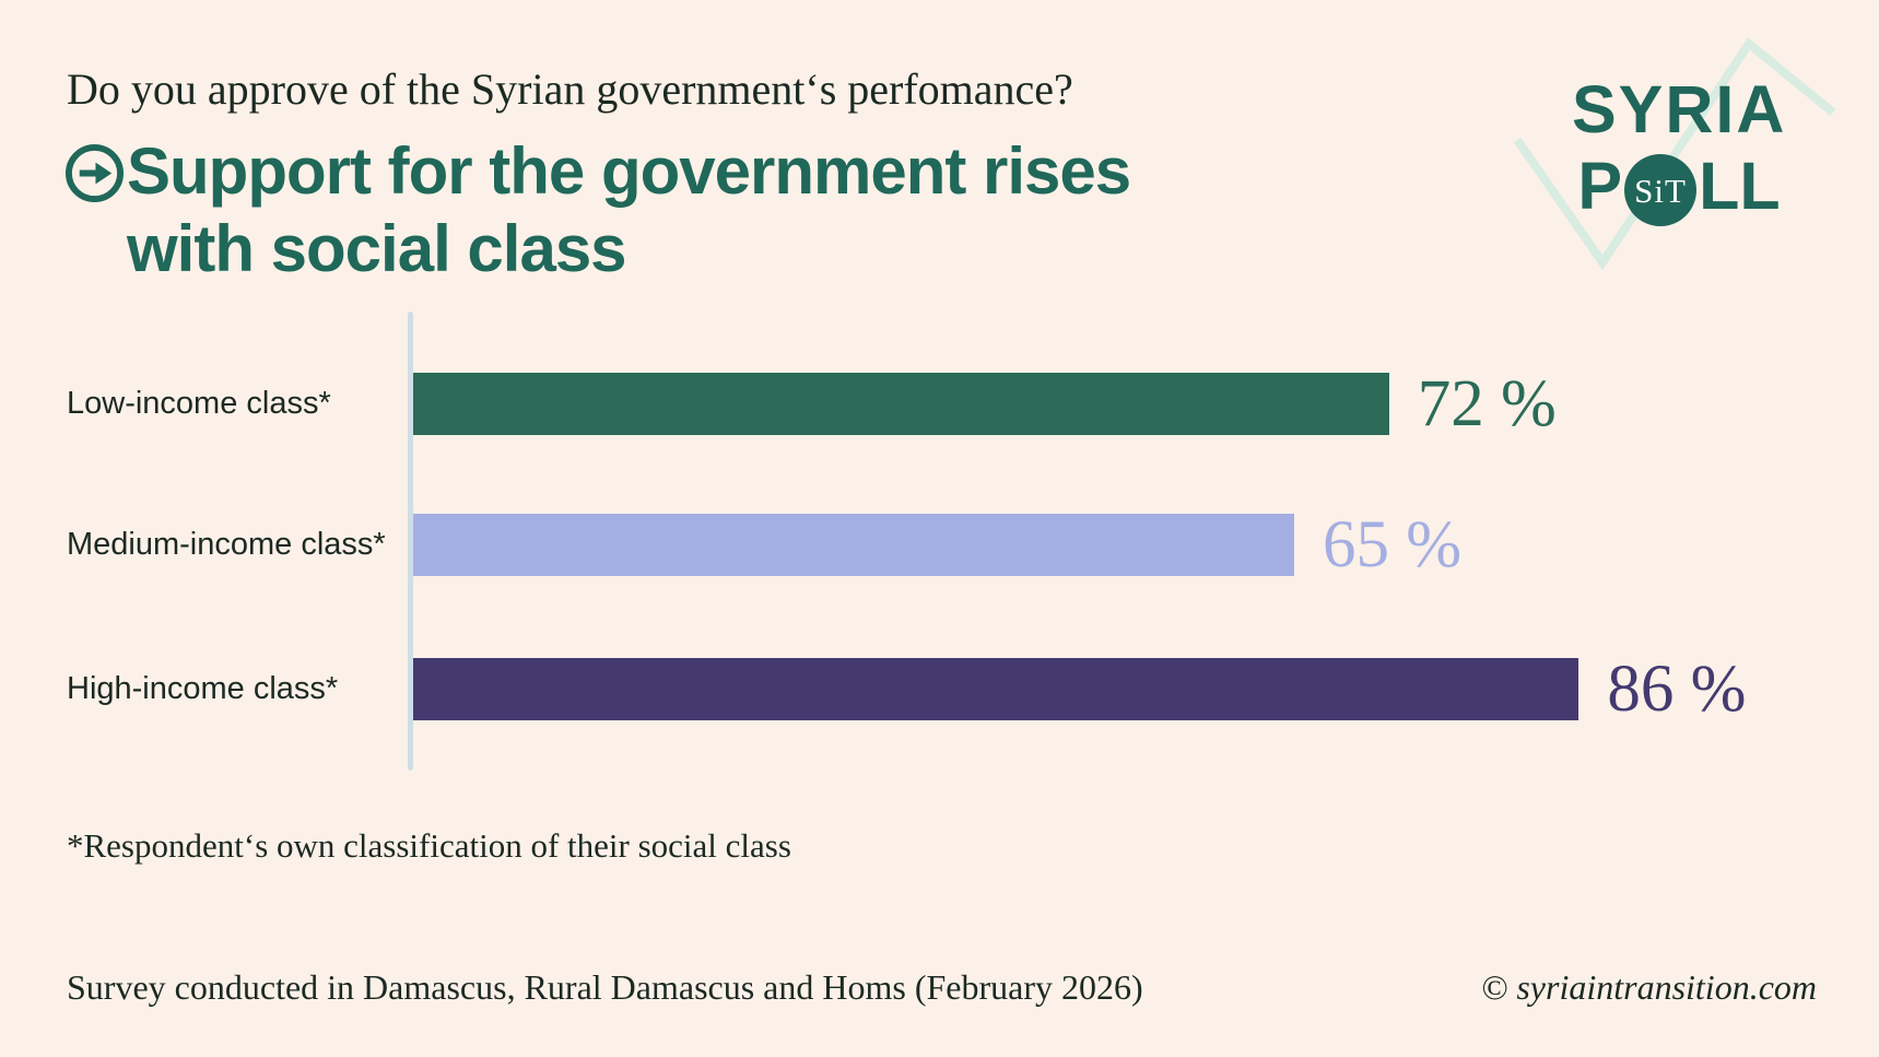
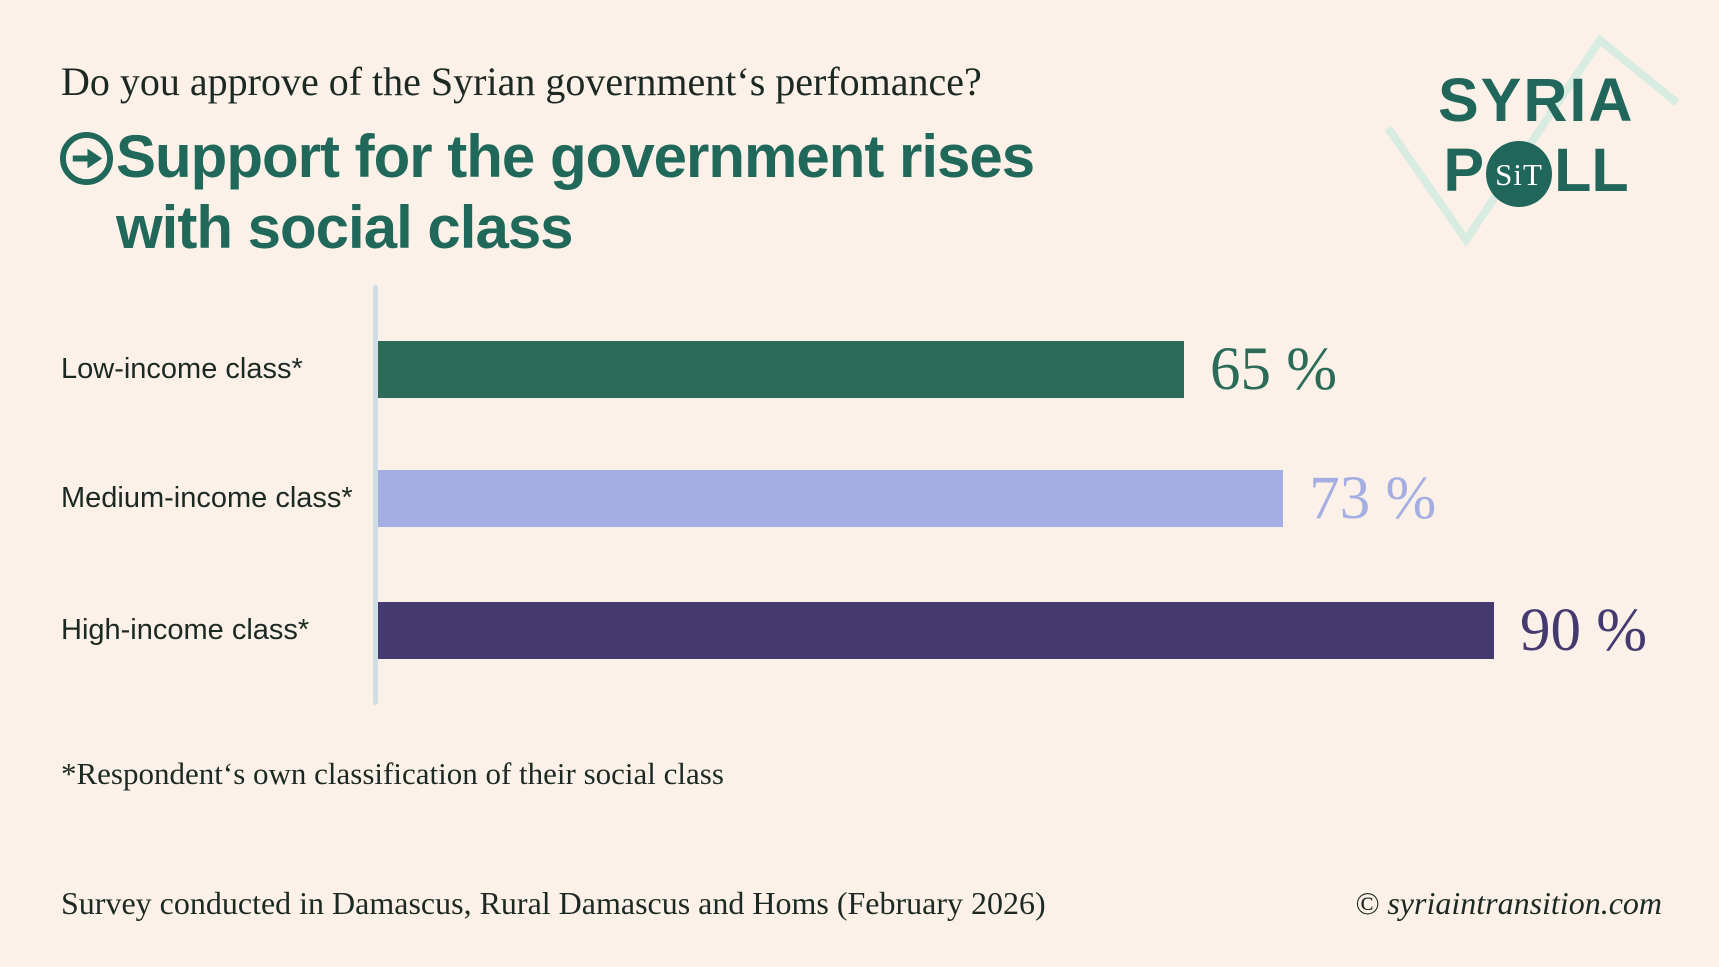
Low-income class*: 72 -> 65
Medium-income class*: 65 -> 73
High-income class*: 86 -> 90
